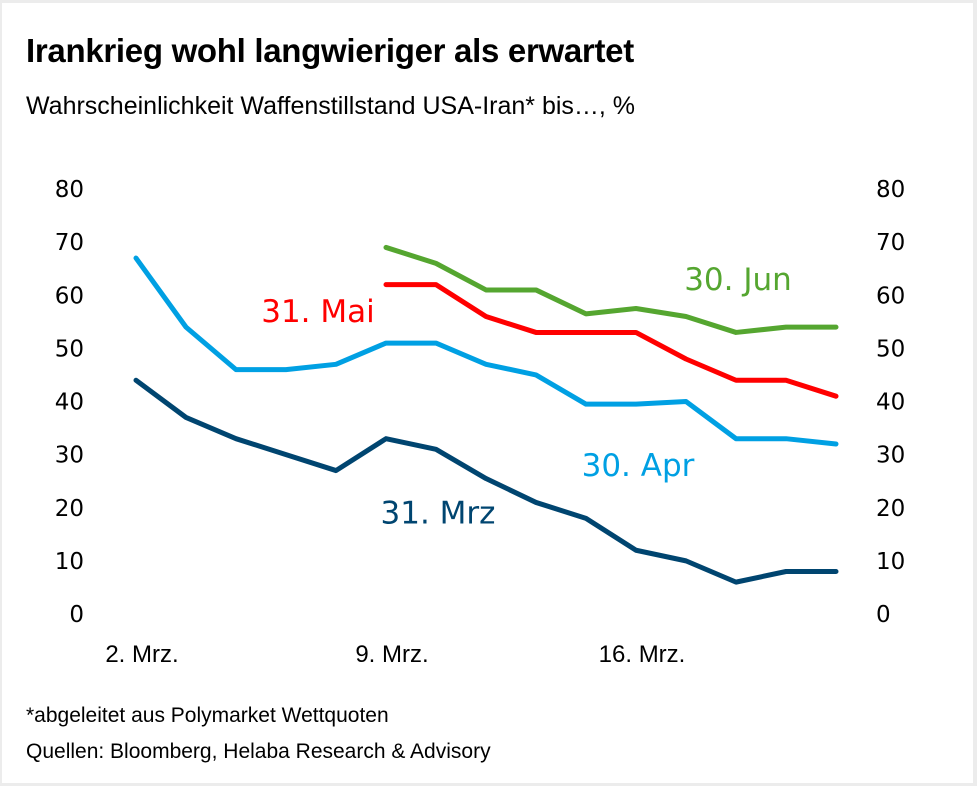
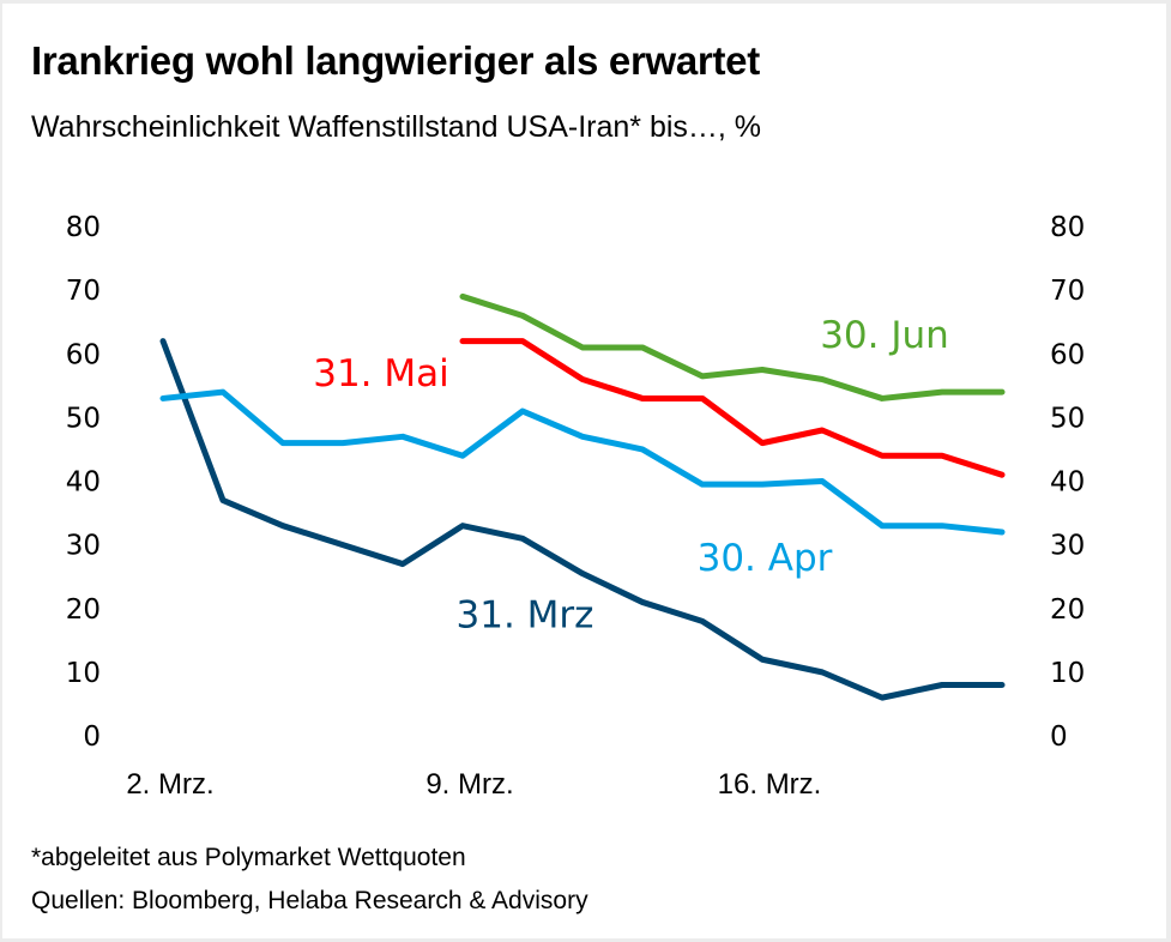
31. Mrz/2. Mrz.: 44 -> 62
30. Apr/2. Mrz.: 67 -> 53
30. Apr/9. Mrz.: 51 -> 44
31. Mai/16. Mrz.: 53 -> 46
